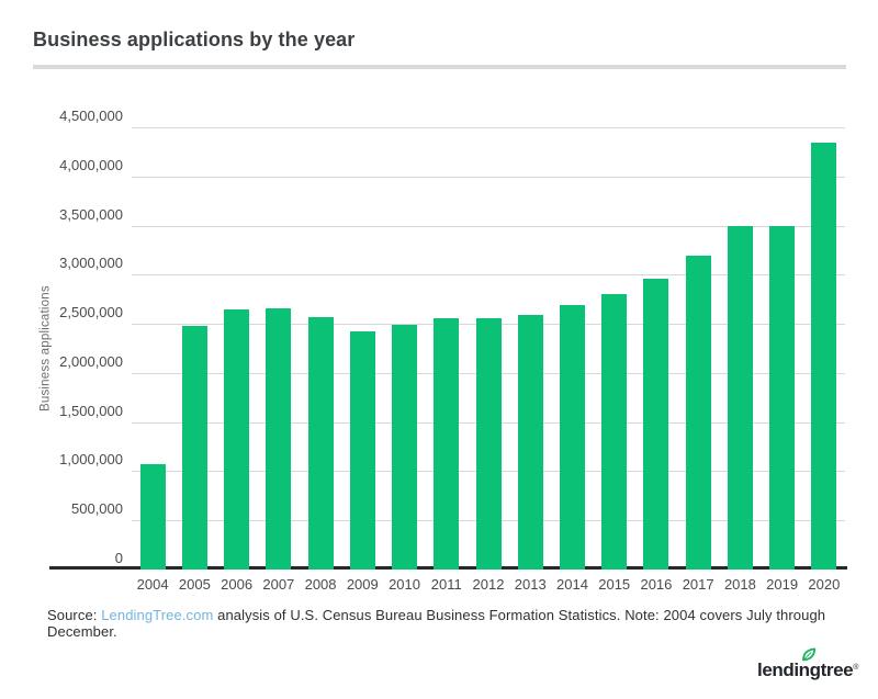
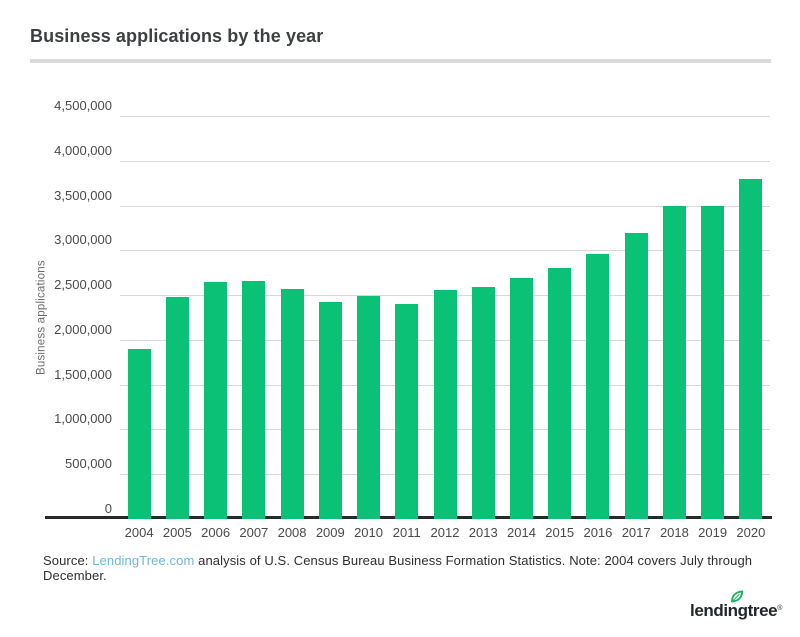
2004: 1100000 -> 1900000
2011: 2600000 -> 2400000
2020: 4300000 -> 3800000
